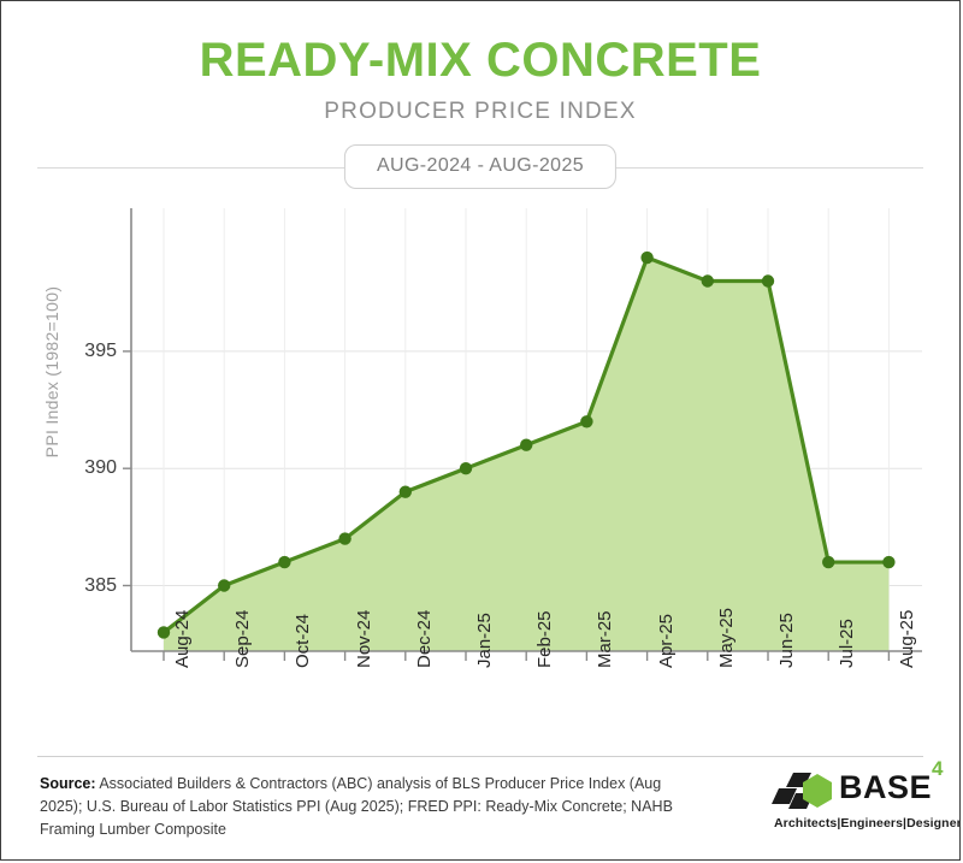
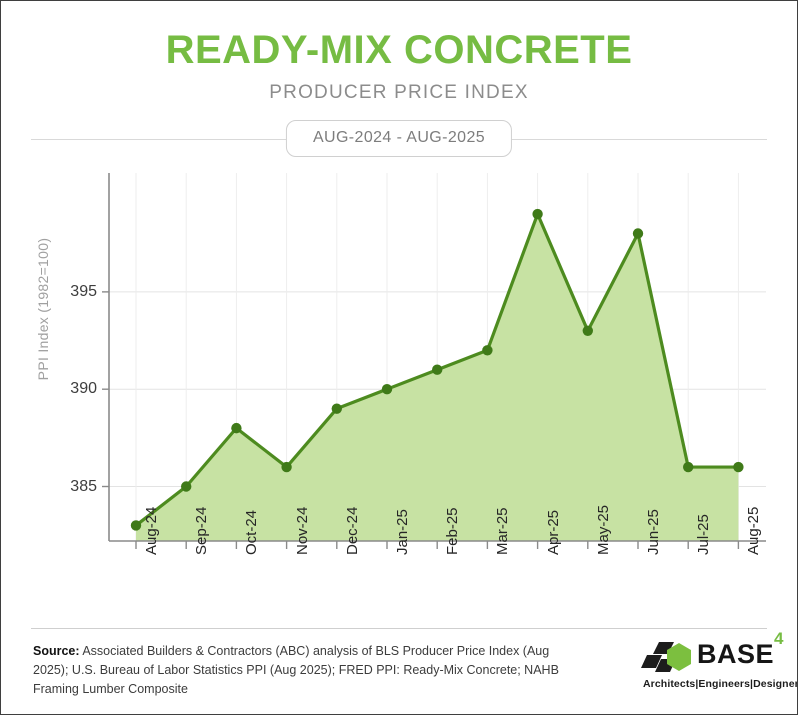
Oct-24: 386 -> 388
Nov-24: 387 -> 386
May-25: 398 -> 393
